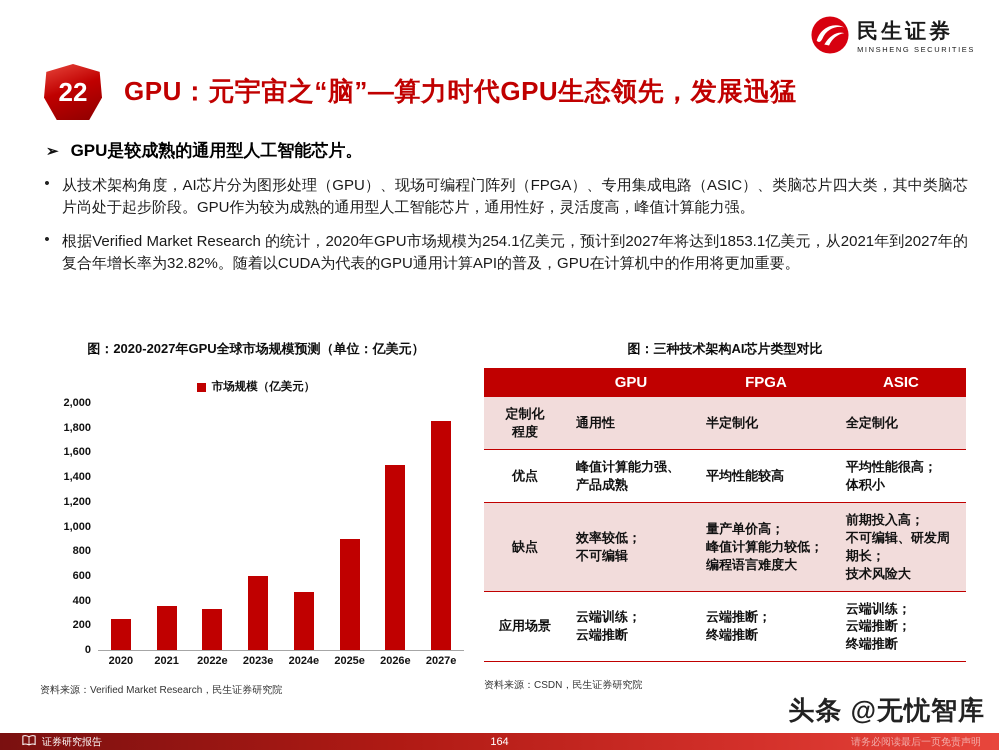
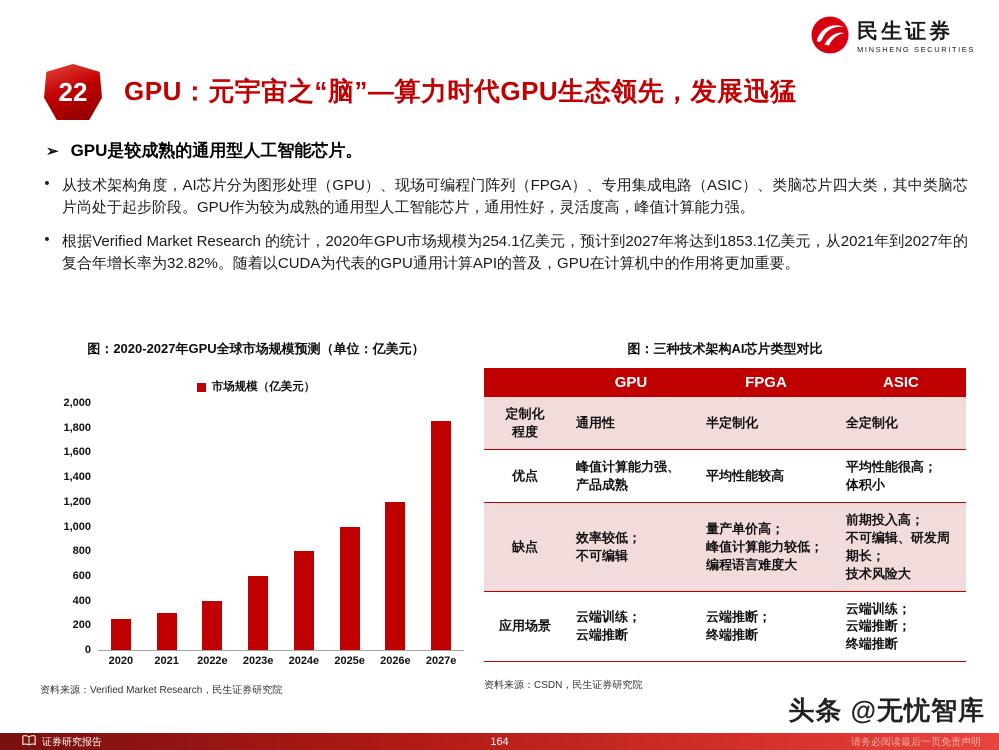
2021: 360 -> 300
2022e: 330 -> 400
2024e: 470 -> 800
2025e: 900 -> 1000
2026e: 1500 -> 1200
